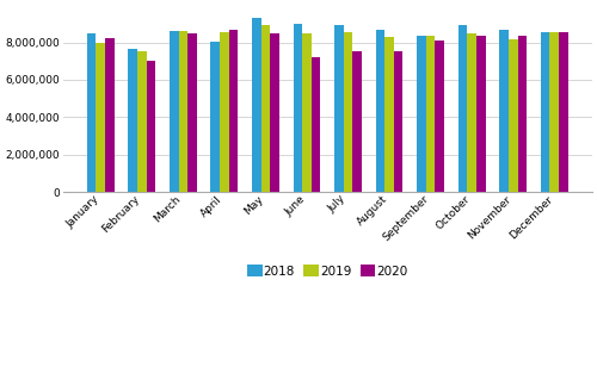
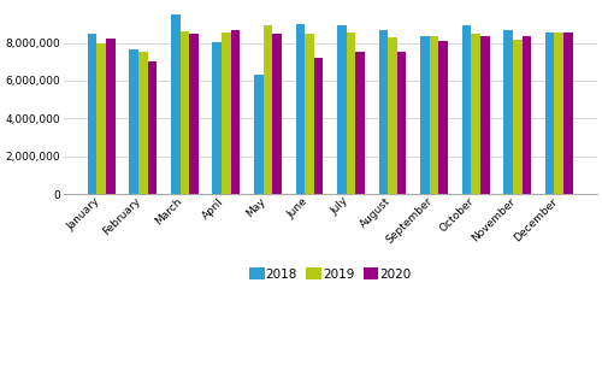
2018/March: 8,600,000 -> 9,500,000
2018/May: 9,300,000 -> 6,300,000
